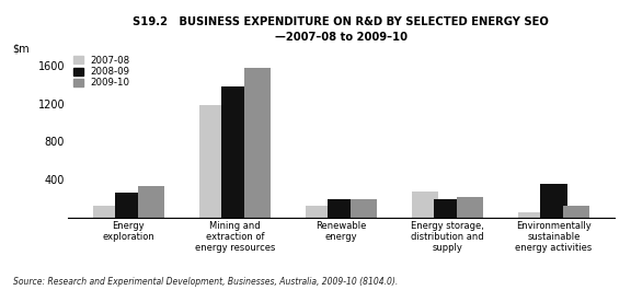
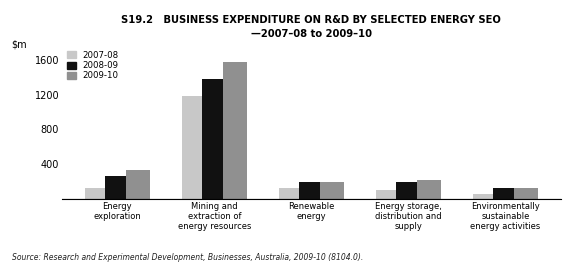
2007-08/Energy storage, distribution and supply: 280 -> 100
2008-09/Environmentally sustainable energy activities: 360 -> 120
